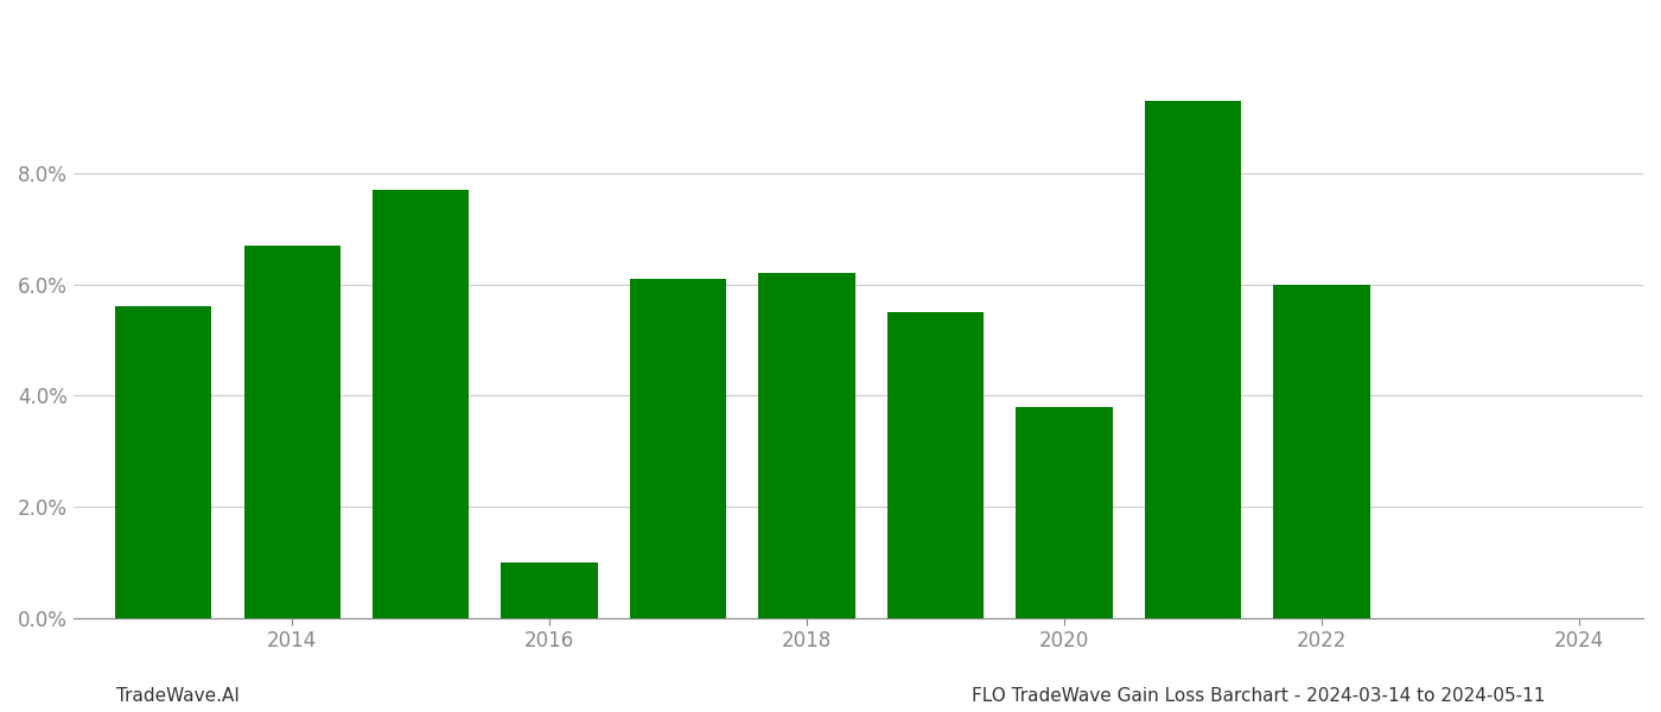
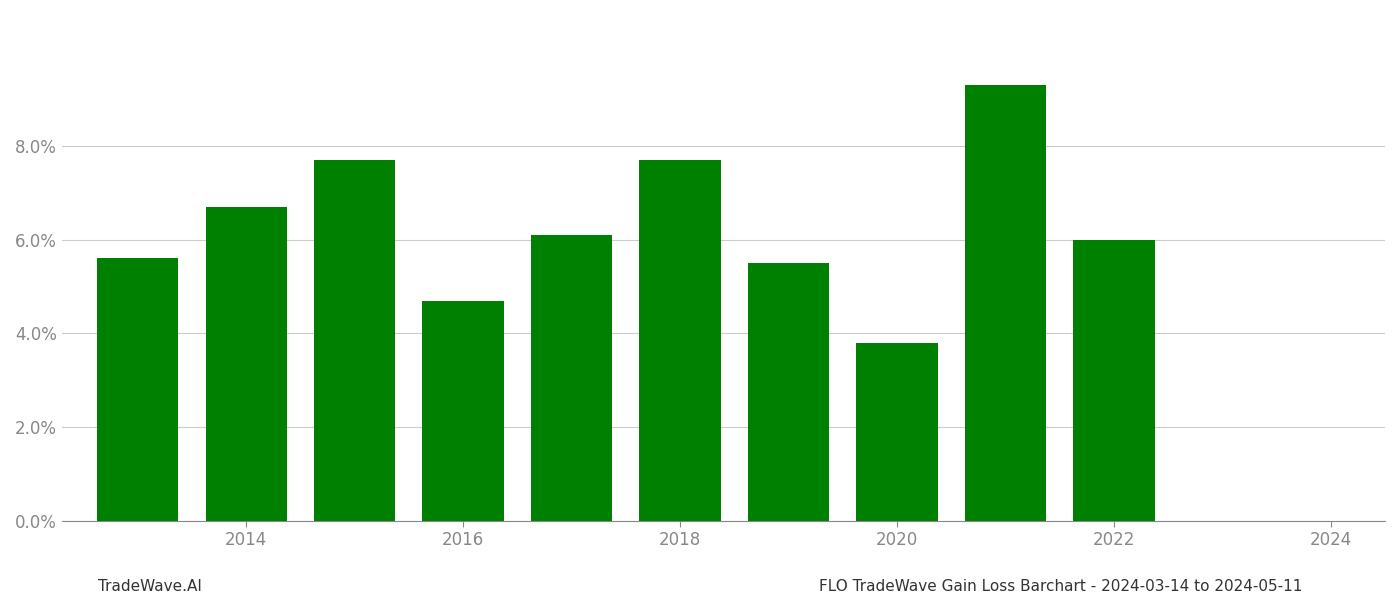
2016: 1.0% -> 4.7%
2018: 6.2% -> 7.7%
